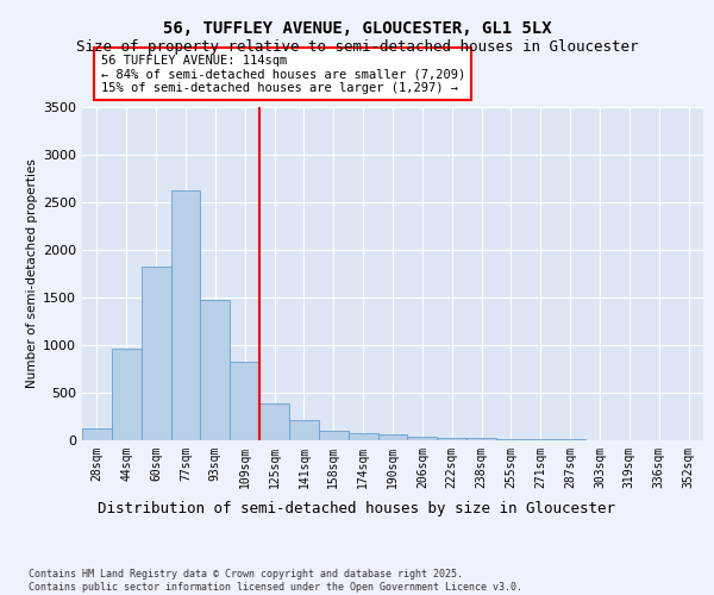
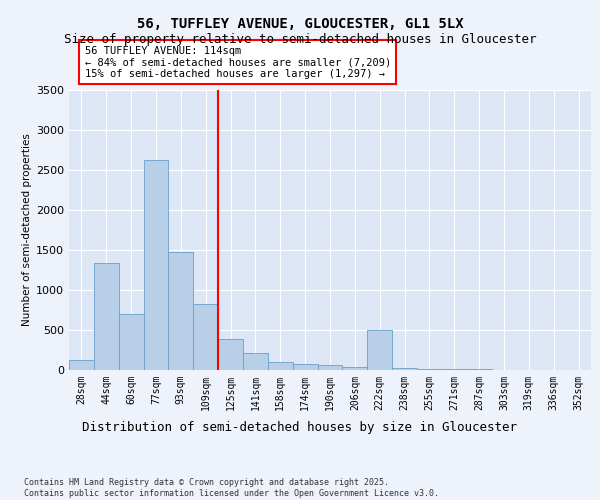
44sqm: 960 -> 1340
60sqm: 1820 -> 700
222sqm: 30 -> 500
